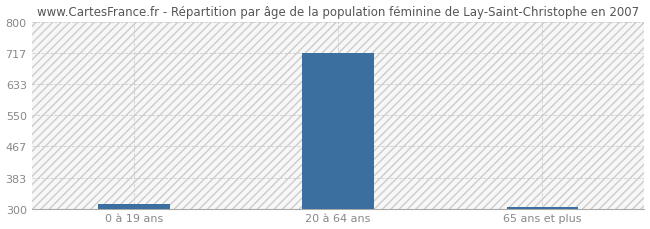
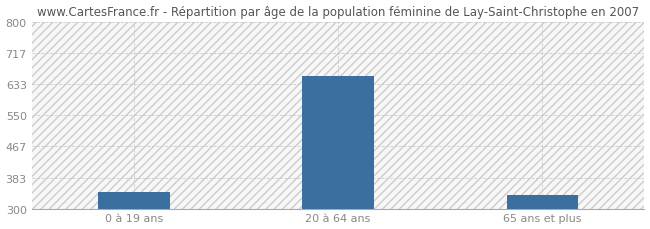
0 à 19 ans: 313 -> 345
20 à 64 ans: 717 -> 655
65 ans et plus: 305 -> 335
